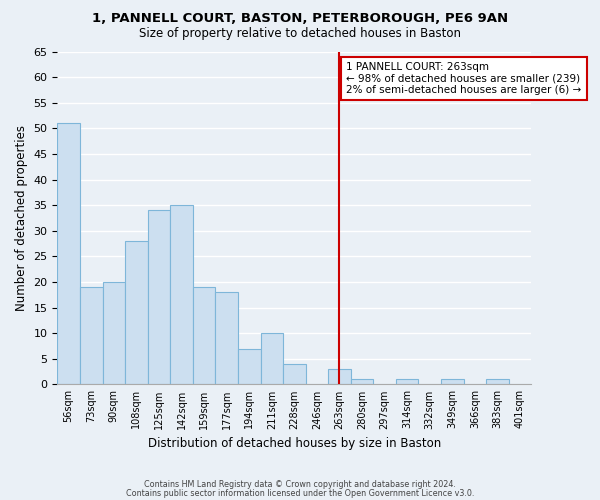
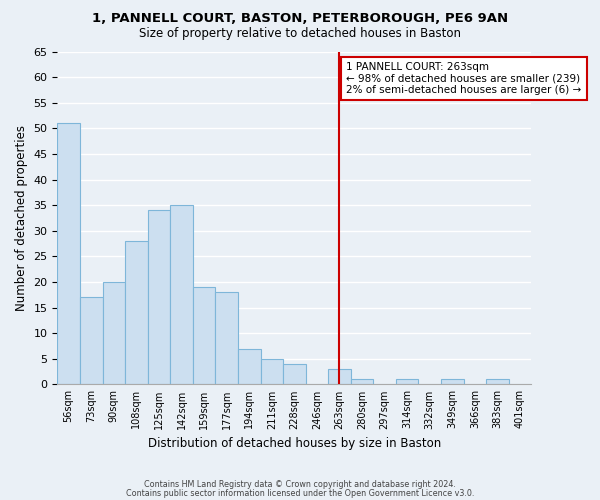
73sqm: 19 -> 17
211sqm: 10 -> 5
